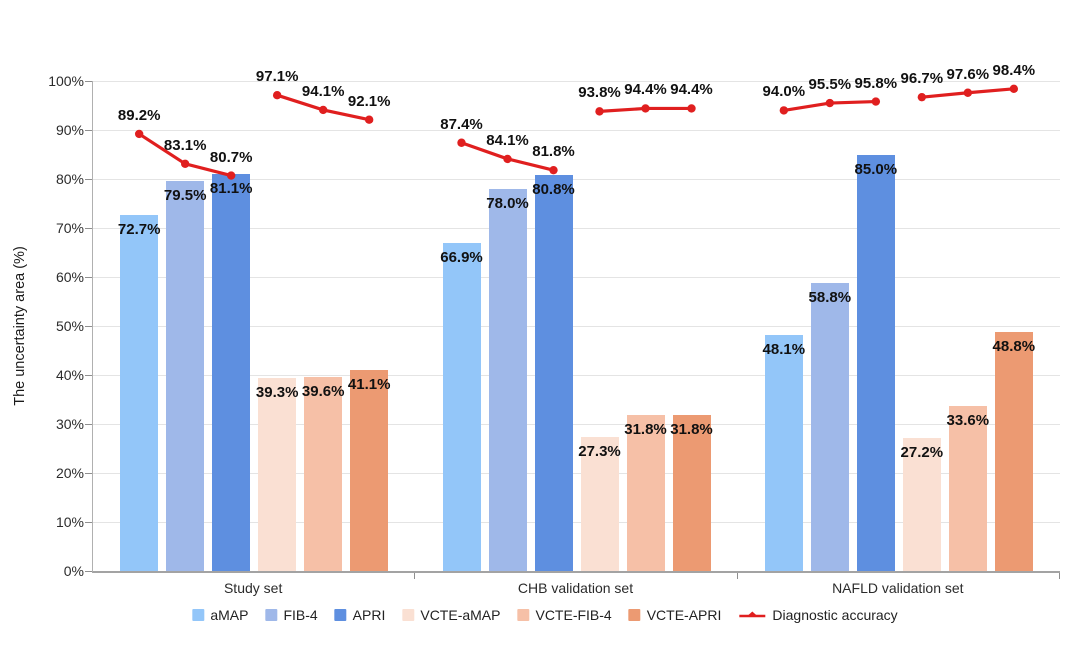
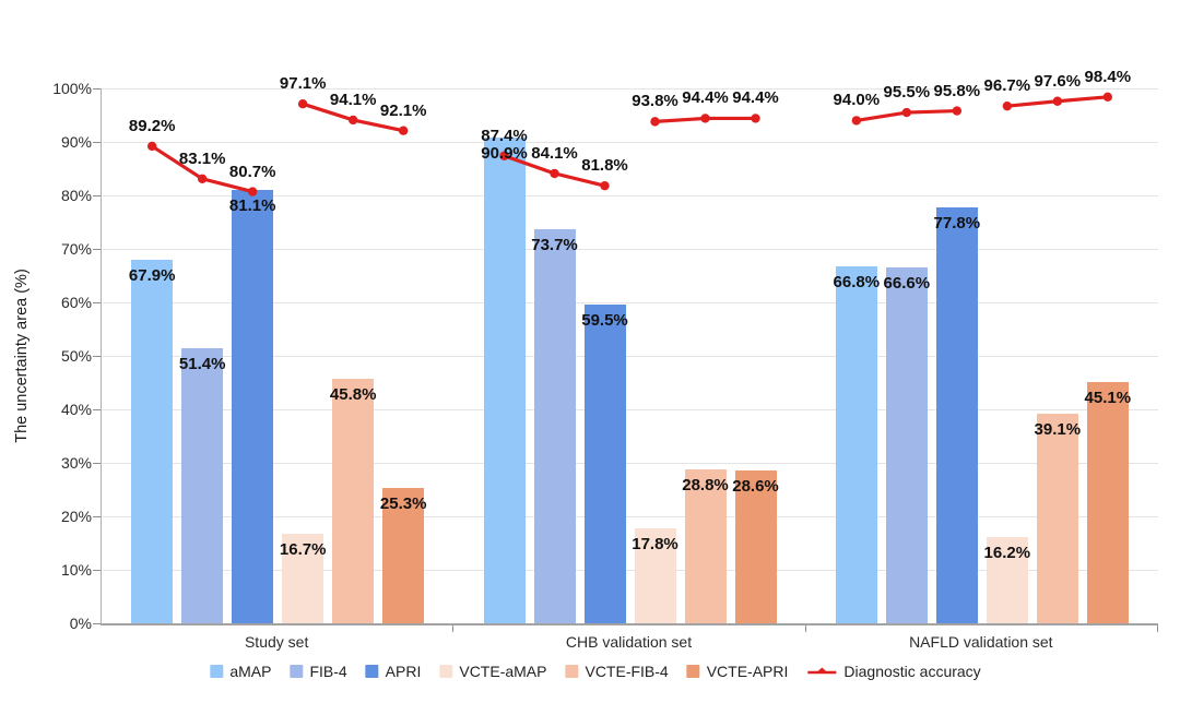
aMAP/Study set: 72.7% -> 67.9%
FIB-4/Study set: 79.5% -> 51.4%
VCTE-aMAP/Study set: 39.3% -> 16.7%
VCTE-FIB-4/Study set: 39.6% -> 45.8%
VCTE-APRI/Study set: 41.1% -> 25.3%
aMAP/CHB validation set: 66.9% -> 90.9%
FIB-4/CHB validation set: 78.0% -> 73.7%
APRI/CHB validation set: 80.8% -> 59.5%
VCTE-aMAP/CHB validation set: 27.3% -> 17.8%
VCTE-FIB-4/CHB validation set: 31.8% -> 28.8%
VCTE-APRI/CHB validation set: 31.8% -> 28.6%
aMAP/NAFLD validation set: 48.1% -> 66.8%
FIB-4/NAFLD validation set: 58.8% -> 66.6%
APRI/NAFLD validation set: 85.0% -> 77.8%
VCTE-aMAP/NAFLD validation set: 27.2% -> 16.2%
VCTE-FIB-4/NAFLD validation set: 33.6% -> 39.1%
VCTE-APRI/NAFLD validation set: 48.8% -> 45.1%
